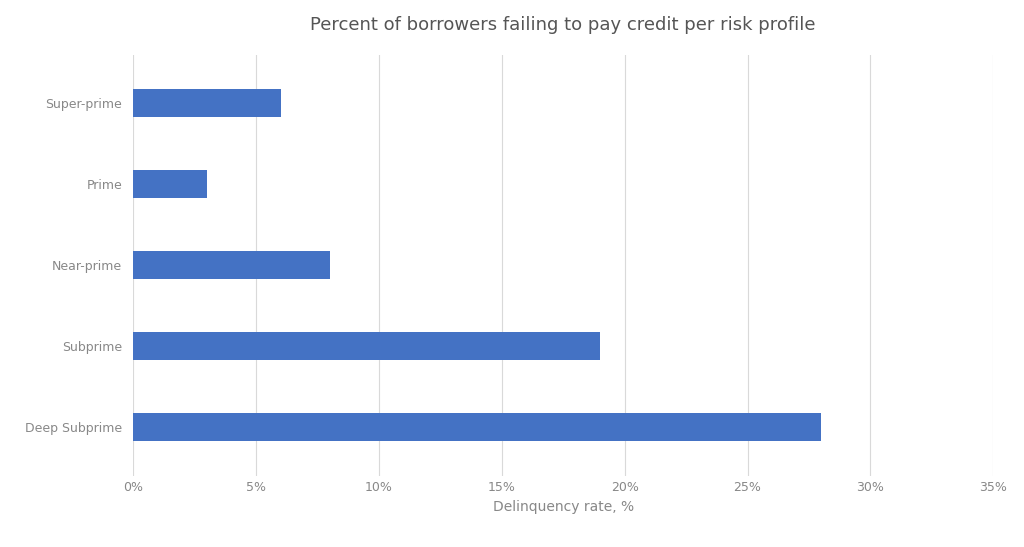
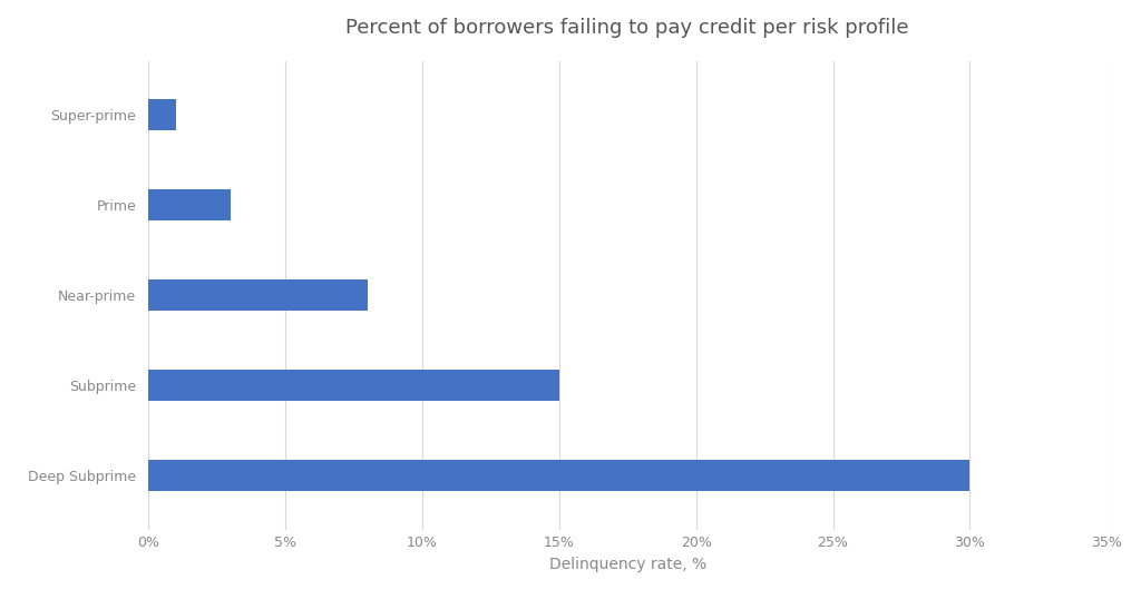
Super-prime: 6% -> 1%
Subprime: 19% -> 15%
Deep Subprime: 28% -> 30%
